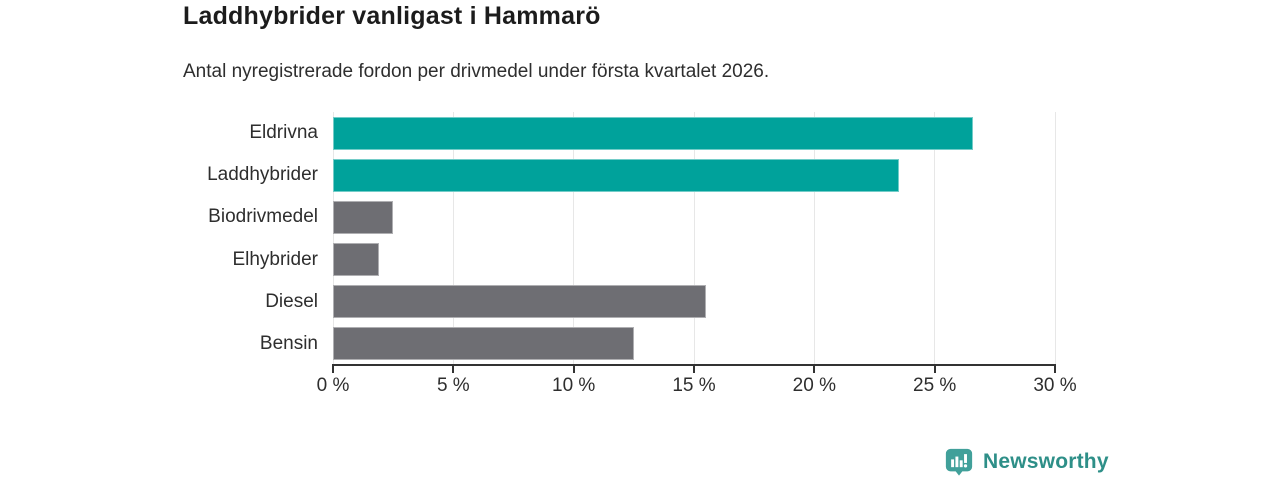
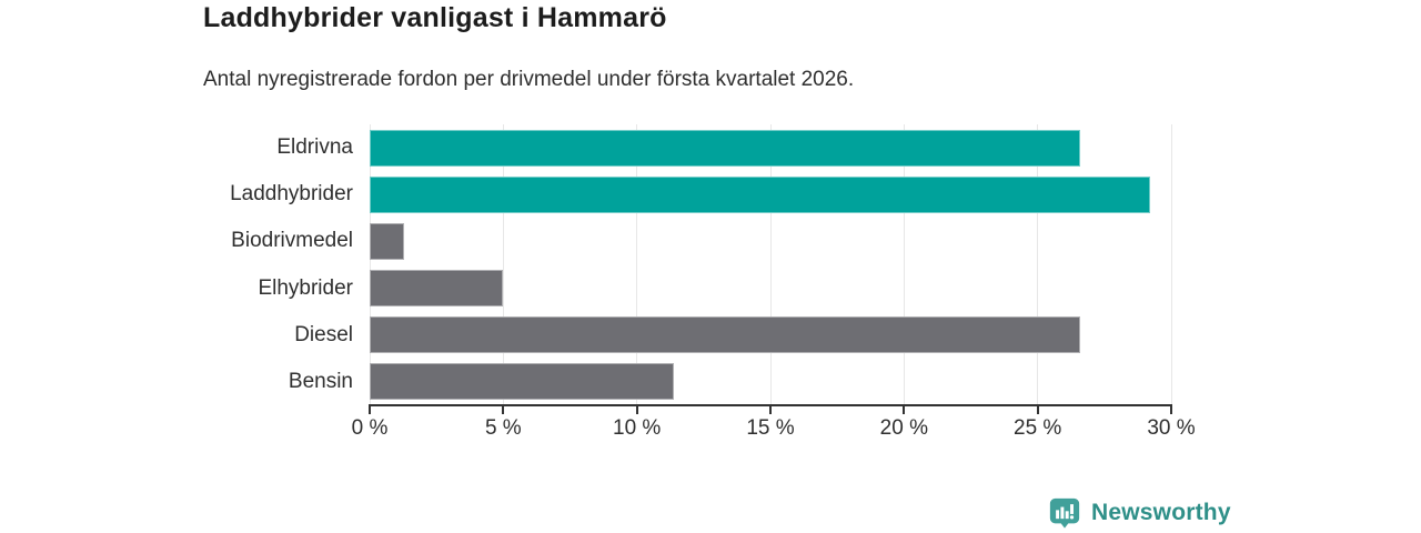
Laddhybrider: 23.5% -> 29.2%
Biodrivmedel: 2.5% -> 1.3%
Elhybrider: 1.9% -> 5.0%
Diesel: 15.5% -> 26.6%
Bensin: 12.5% -> 11.4%
